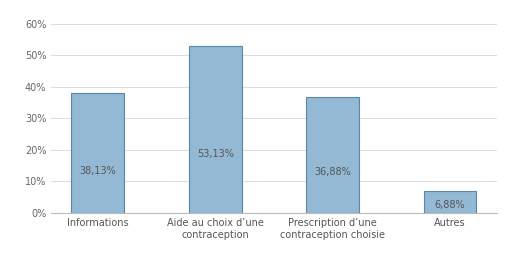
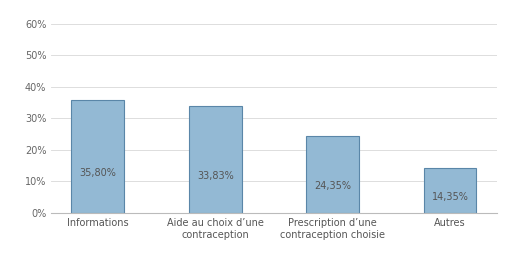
Informations: 38,13% -> 35,80%
Aide au choix d’une contraception: 53,13% -> 33,83%
Prescription d’une contraception choisie: 36,88% -> 24,35%
Autres: 6,88% -> 14,35%
